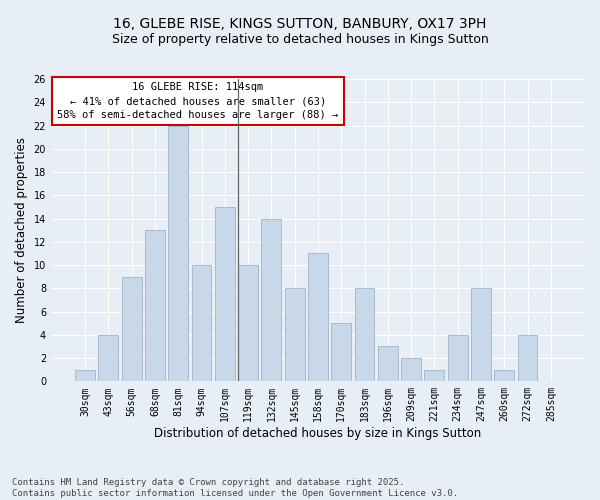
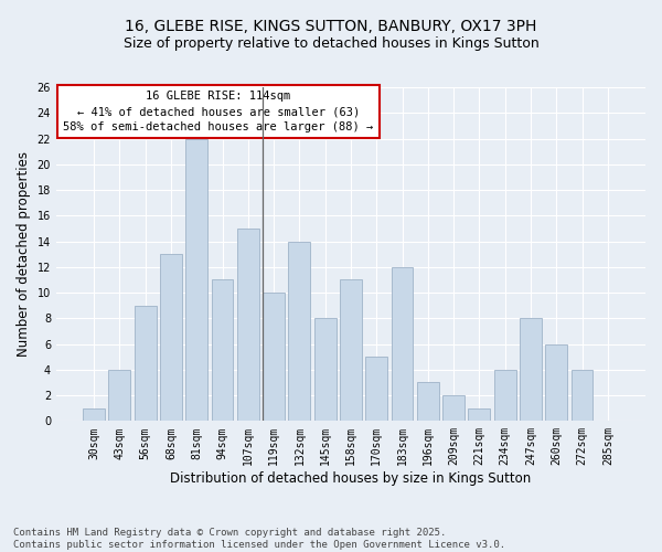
94sqm: 10 -> 11
183sqm: 8 -> 12
260sqm: 1 -> 6
